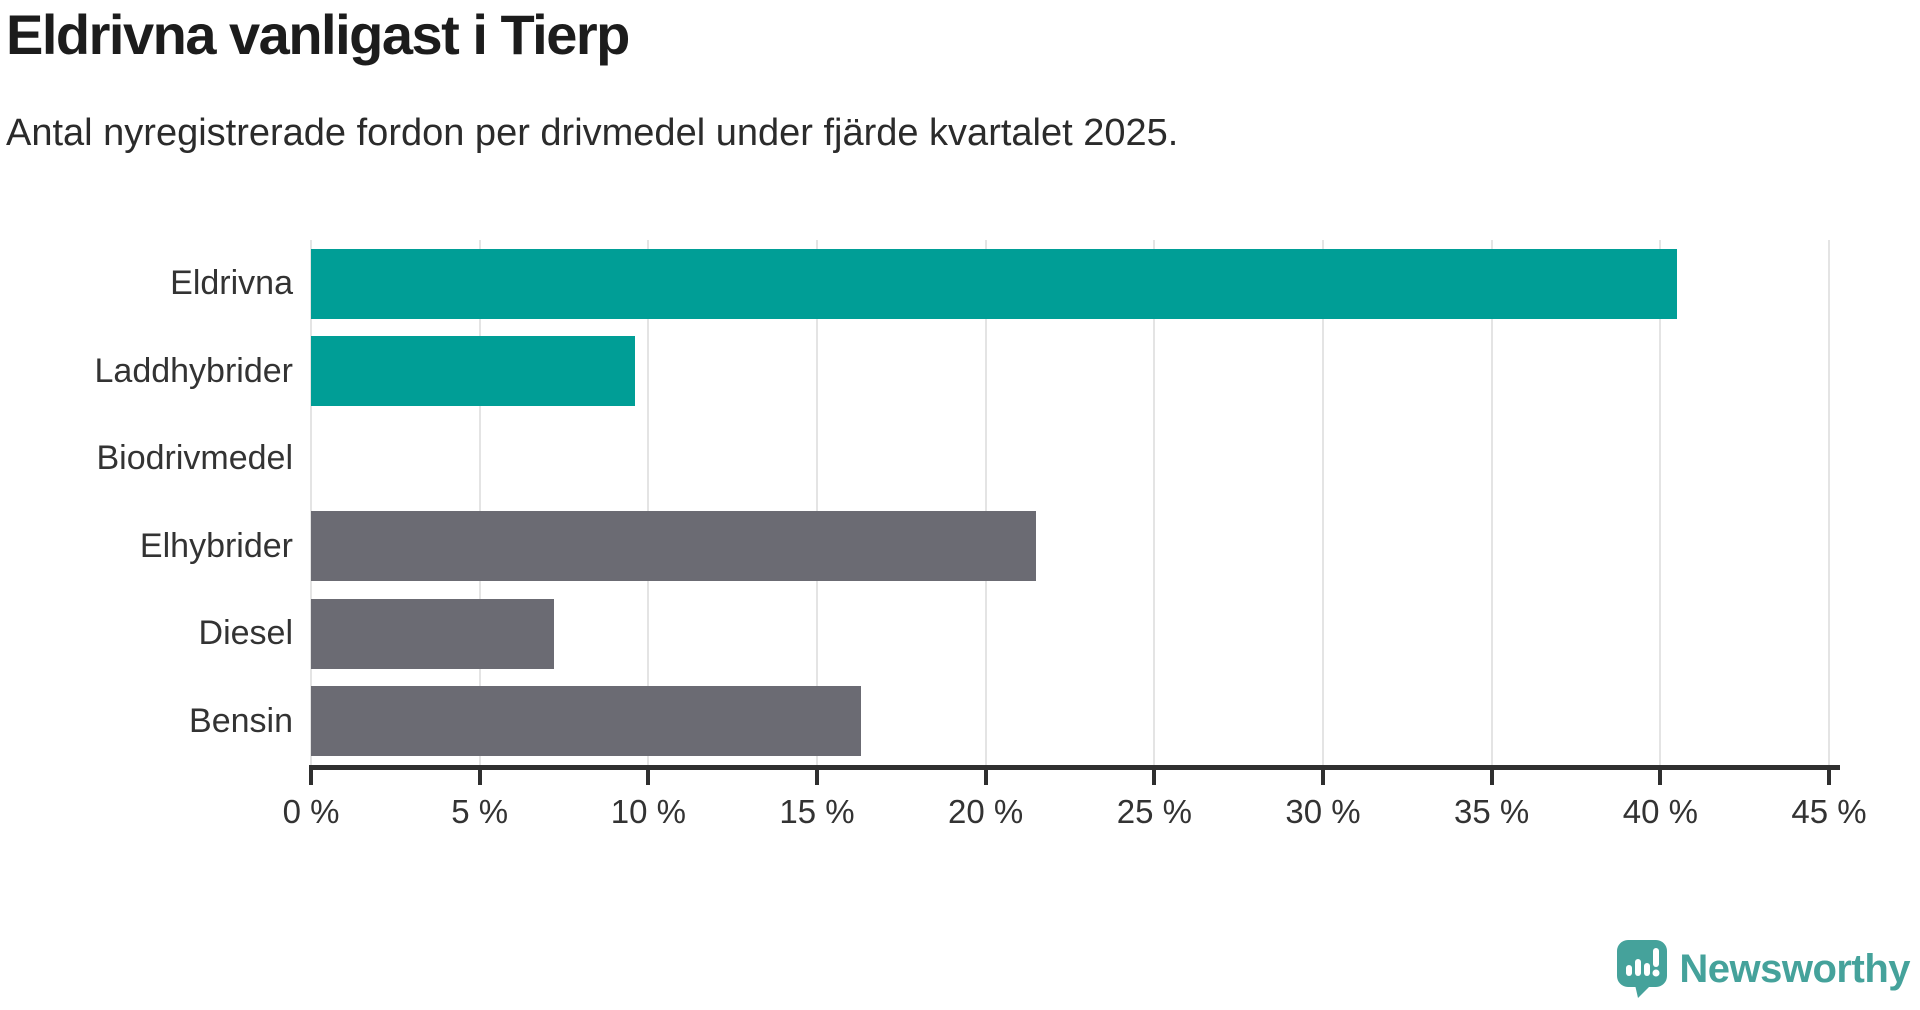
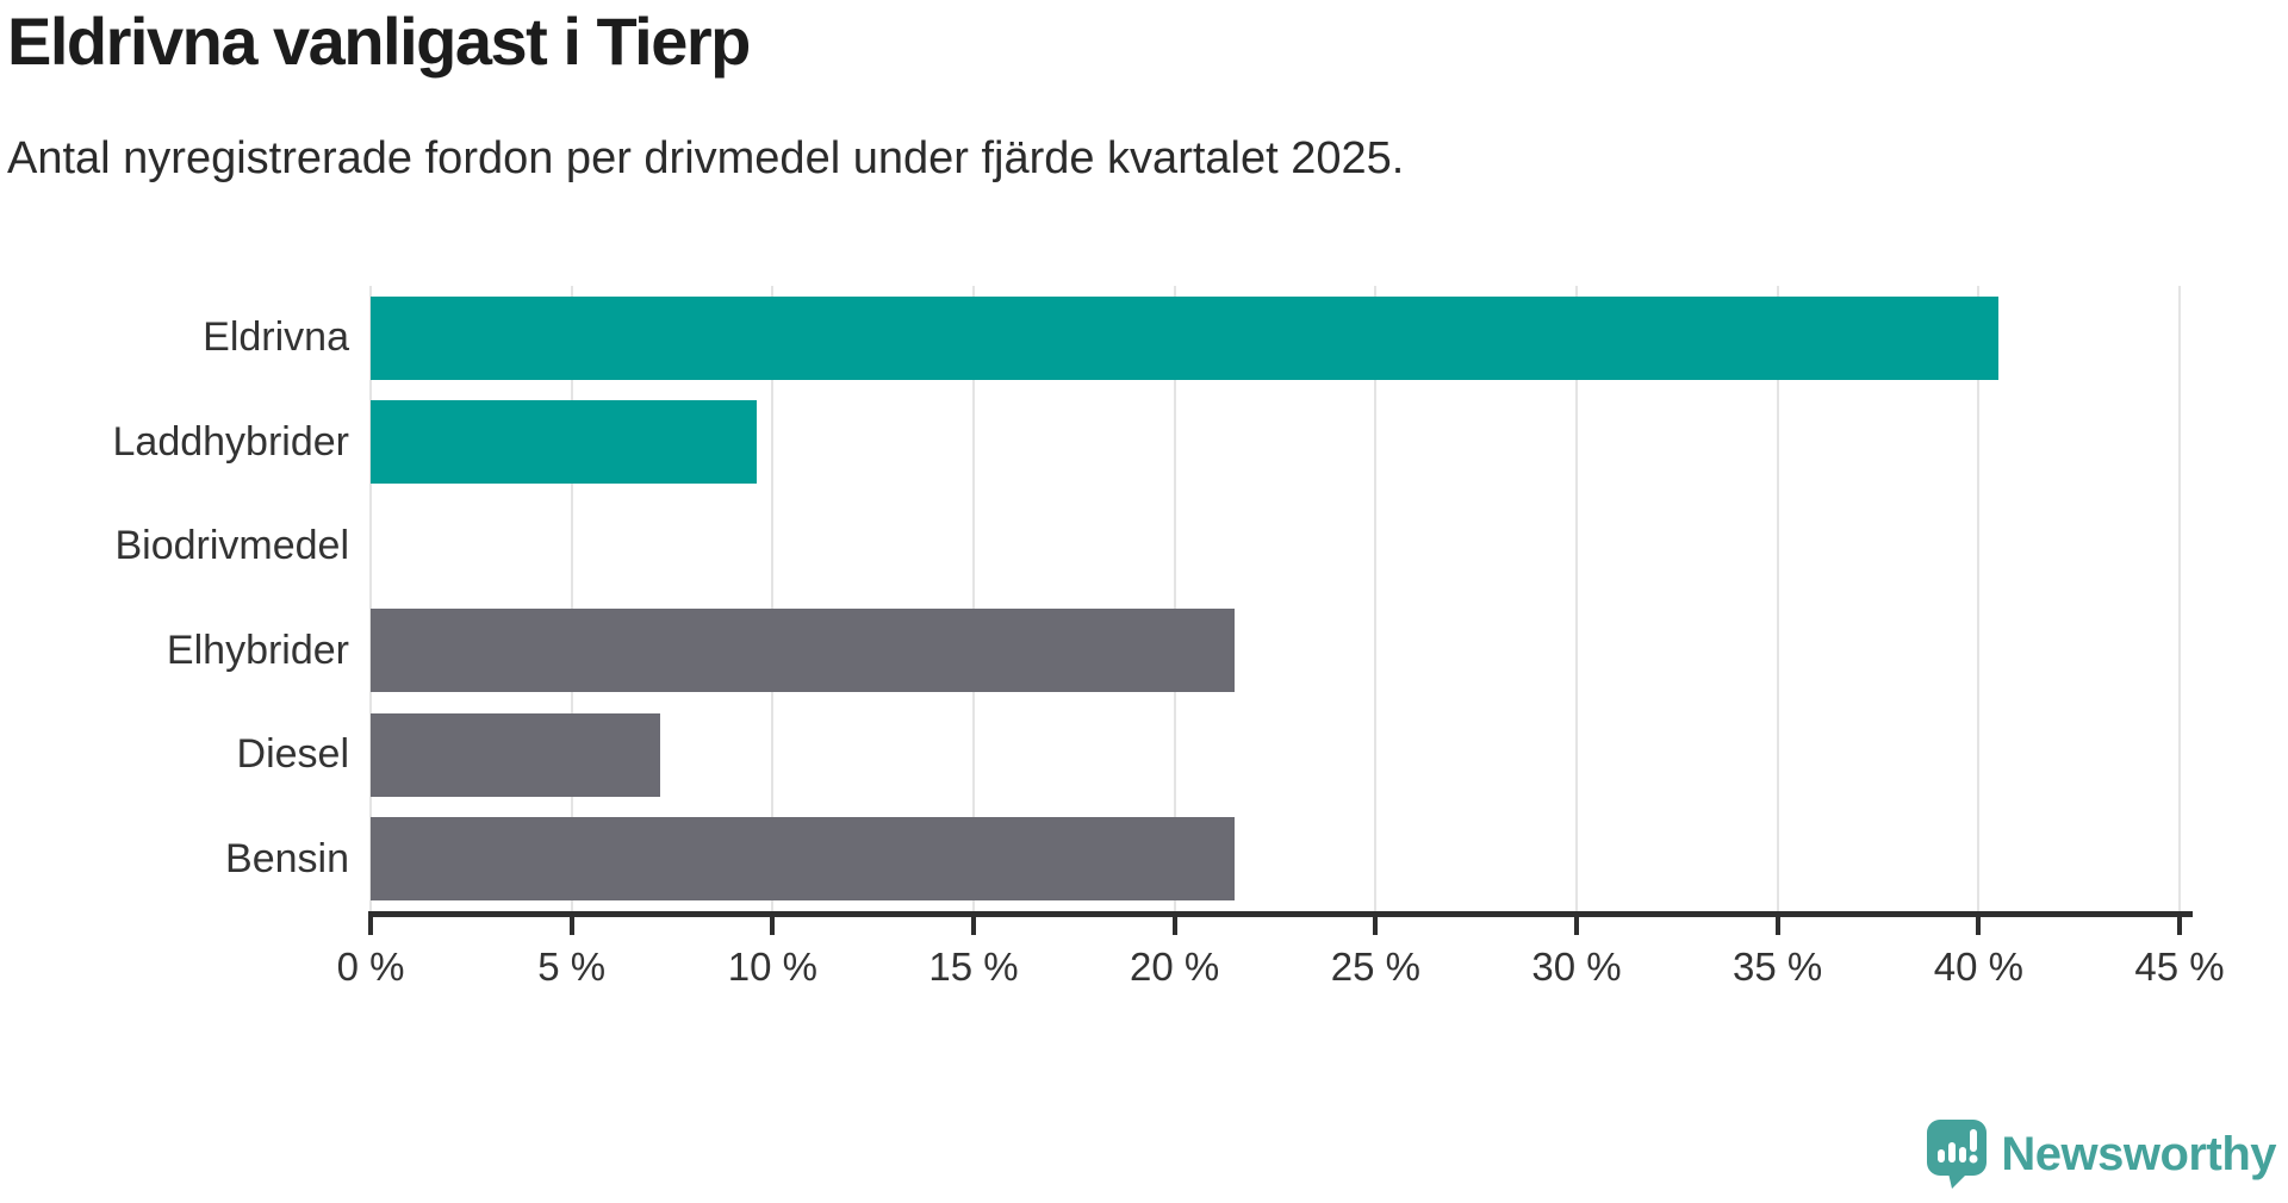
Bensin: 16.3% -> 21.5%
